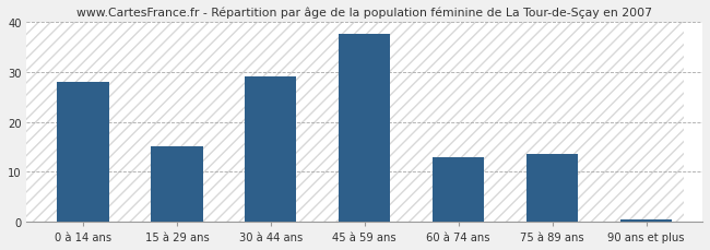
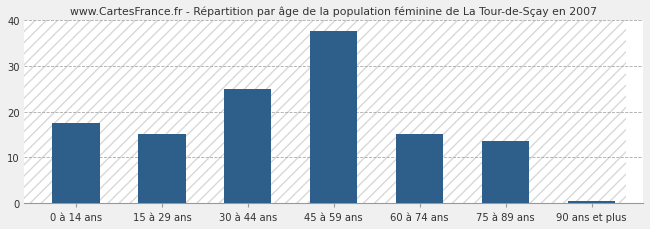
0 à 14 ans: 28.0 -> 17.5
30 à 44 ans: 29.0 -> 25.0
60 à 74 ans: 13.0 -> 15.0
